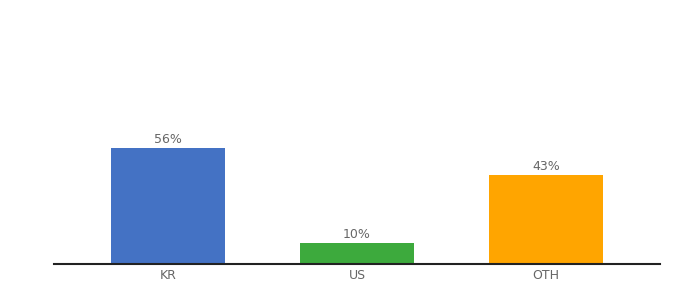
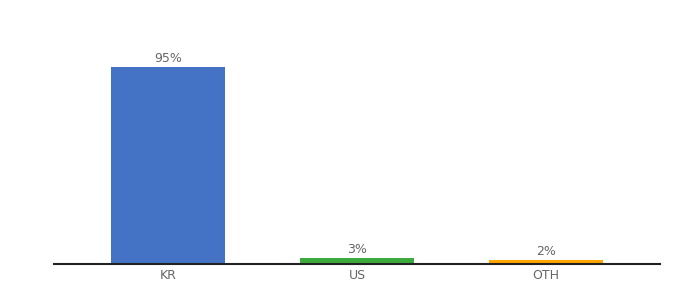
KR: 56% -> 95%
US: 10% -> 3%
OTH: 43% -> 2%
